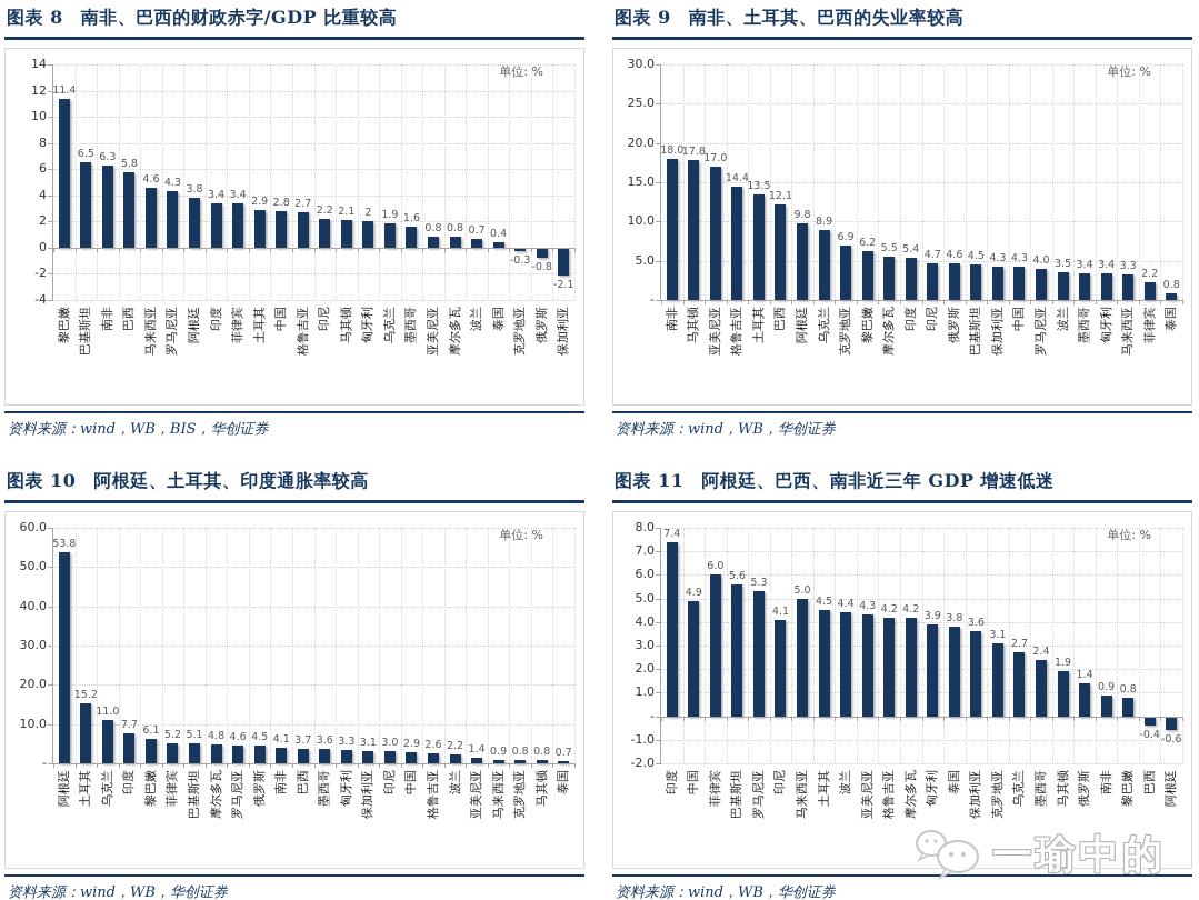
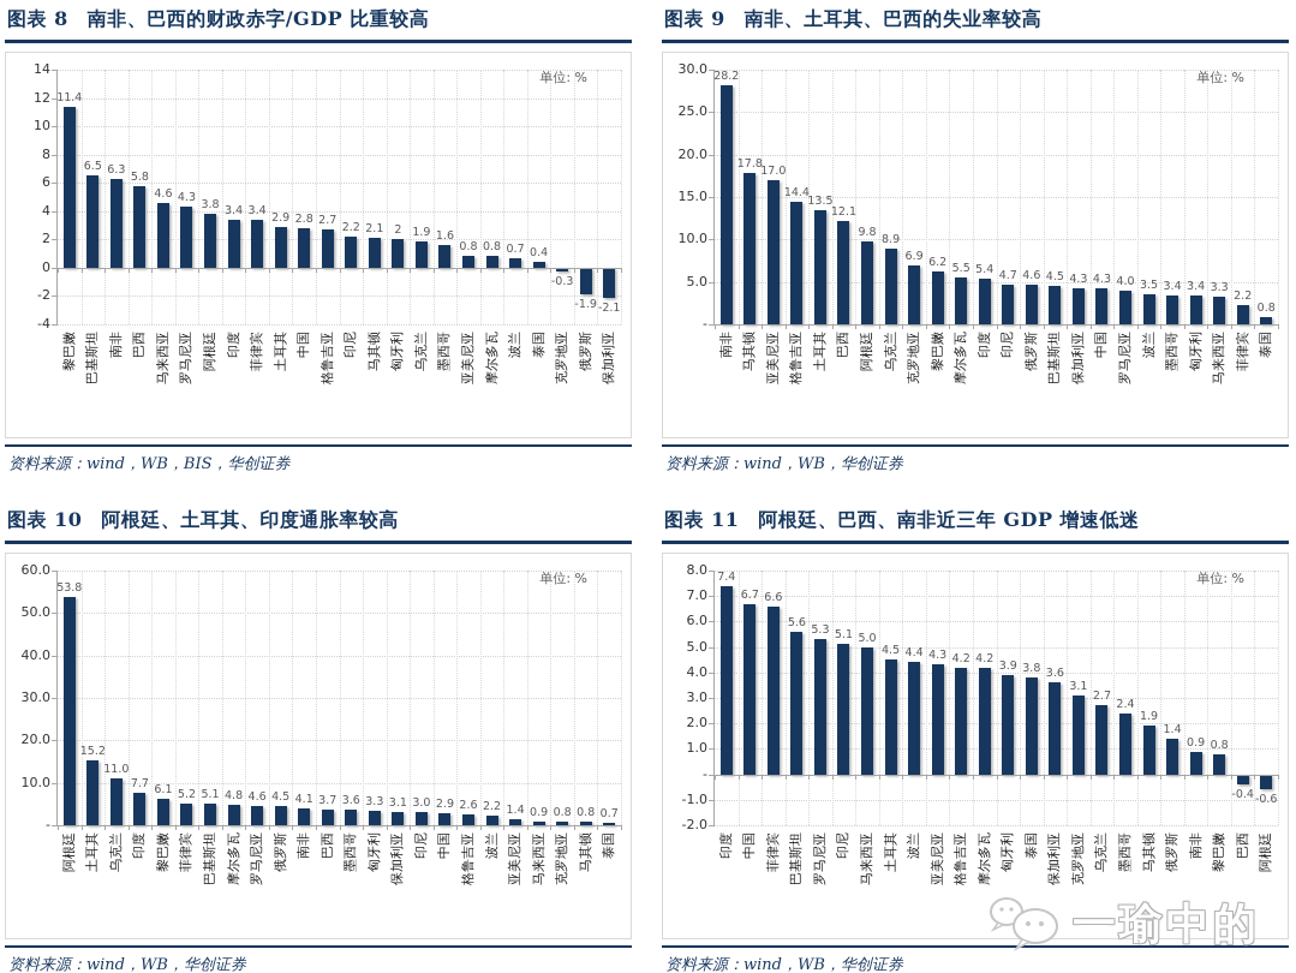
南非、巴西的财政赤字/GDP 比重较高/俄罗斯: -0.8 -> -1.9
南非、土耳其、巴西的失业率较高/南非: 18.0 -> 28.2
阿根廷、巴西、南非近三年 GDP 增速低迷/中国: 4.9 -> 6.7
阿根廷、巴西、南非近三年 GDP 增速低迷/菲律宾: 6.0 -> 6.6
阿根廷、巴西、南非近三年 GDP 增速低迷/印尼: 4.1 -> 5.1
